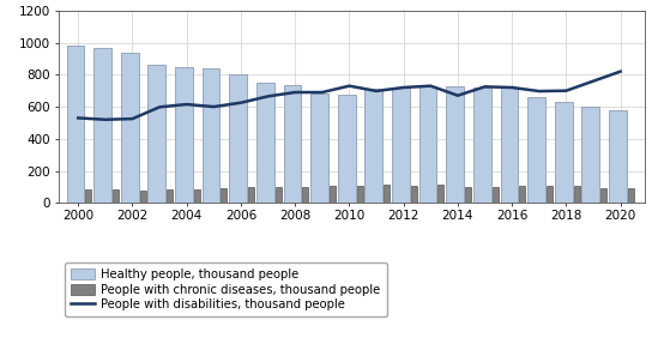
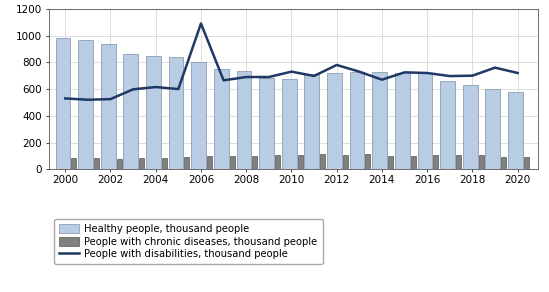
People with disabilities, thousand people/2006: 620 -> 1090
People with disabilities, thousand people/2012: 720 -> 780
People with disabilities, thousand people/2020: 820 -> 720
